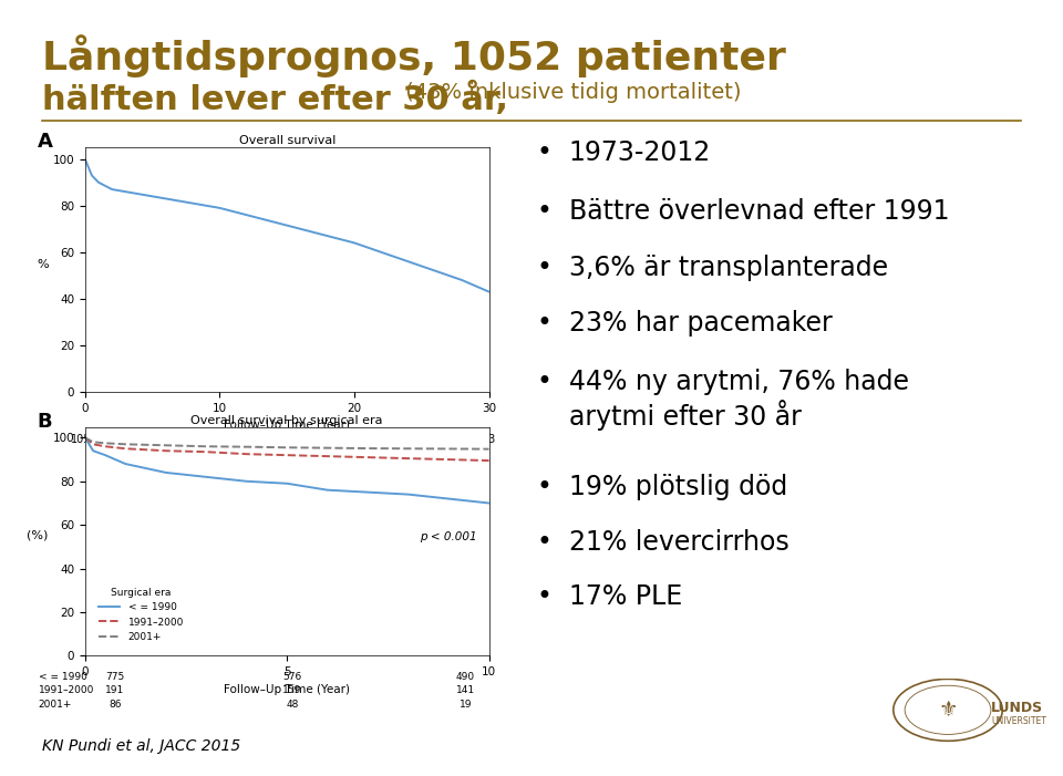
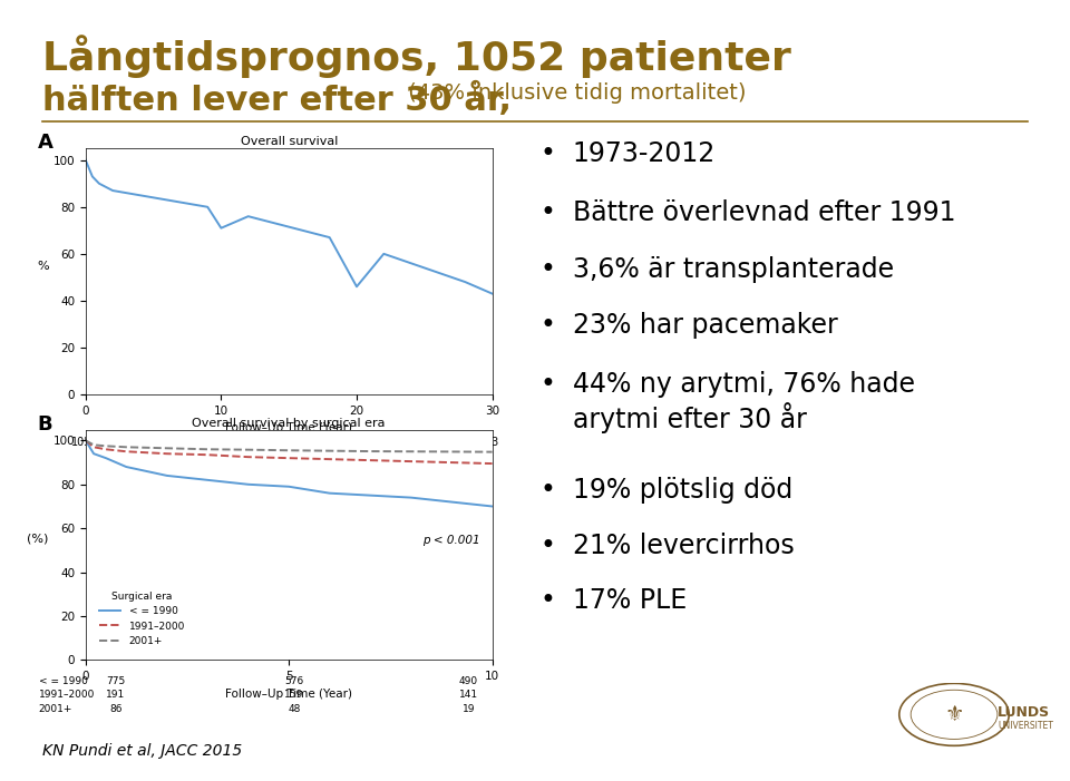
Overall survival/10: 79 -> 71
Overall survival/20: 64 -> 46
